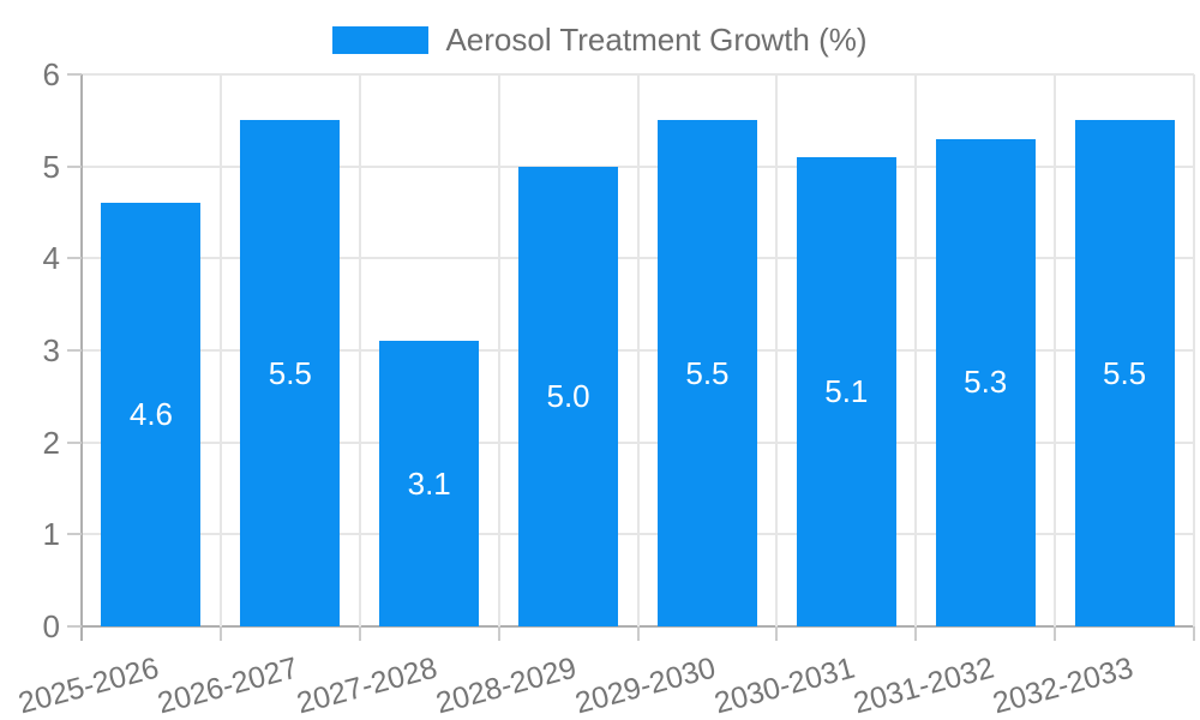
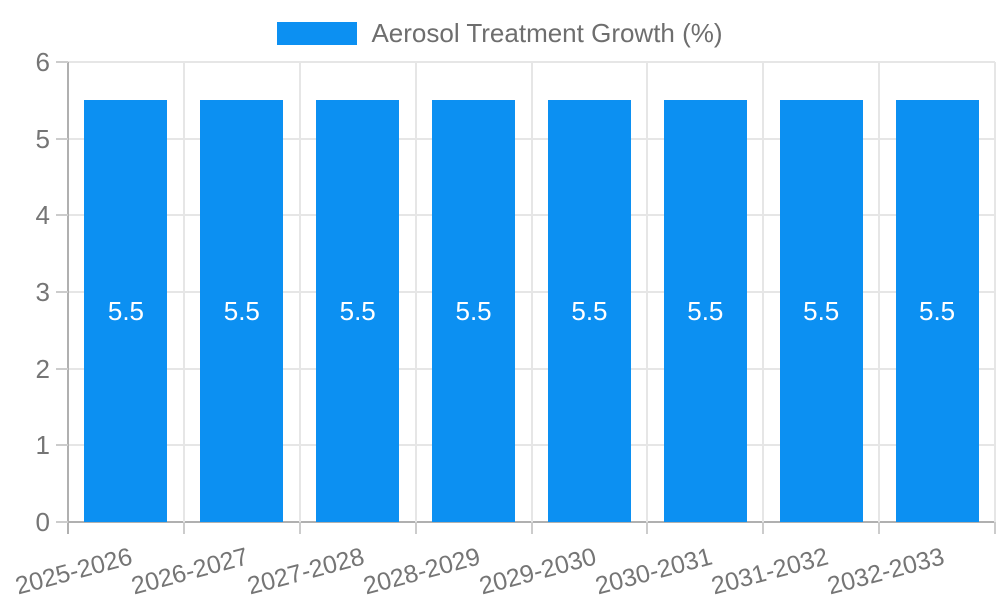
2025-2026: 4.6 -> 5.5
2027-2028: 3.1 -> 5.5
2028-2029: 5.0 -> 5.5
2030-2031: 5.1 -> 5.5
2031-2032: 5.3 -> 5.5
